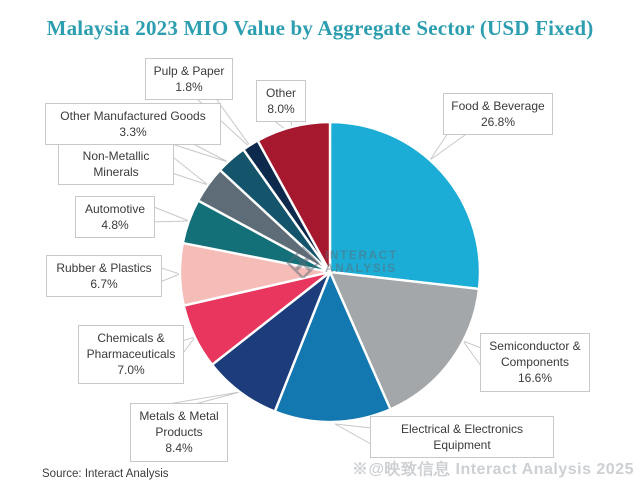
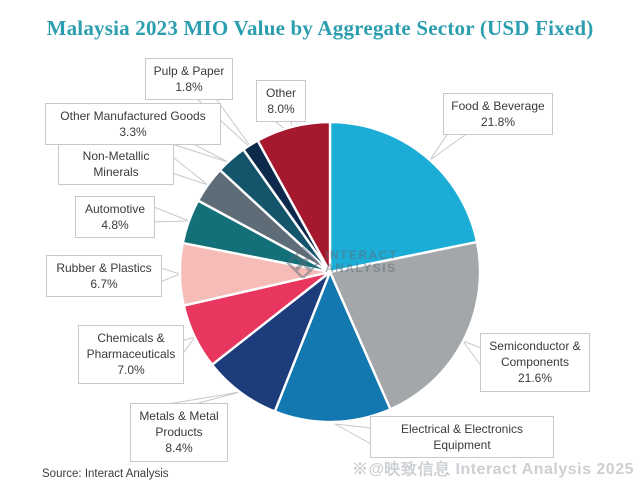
Food & Beverage: 26.8% -> 21.8%
Semiconductor & Components: 16.6% -> 21.6%
